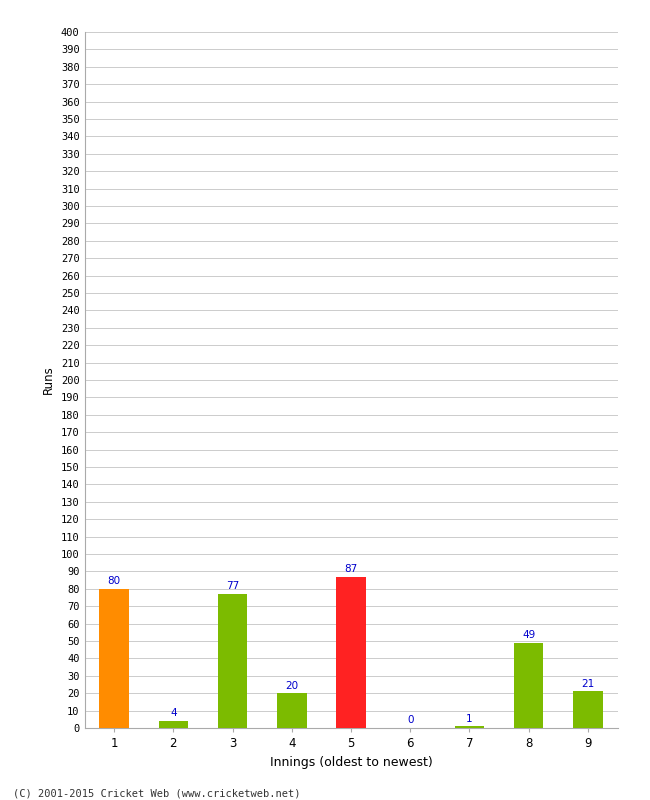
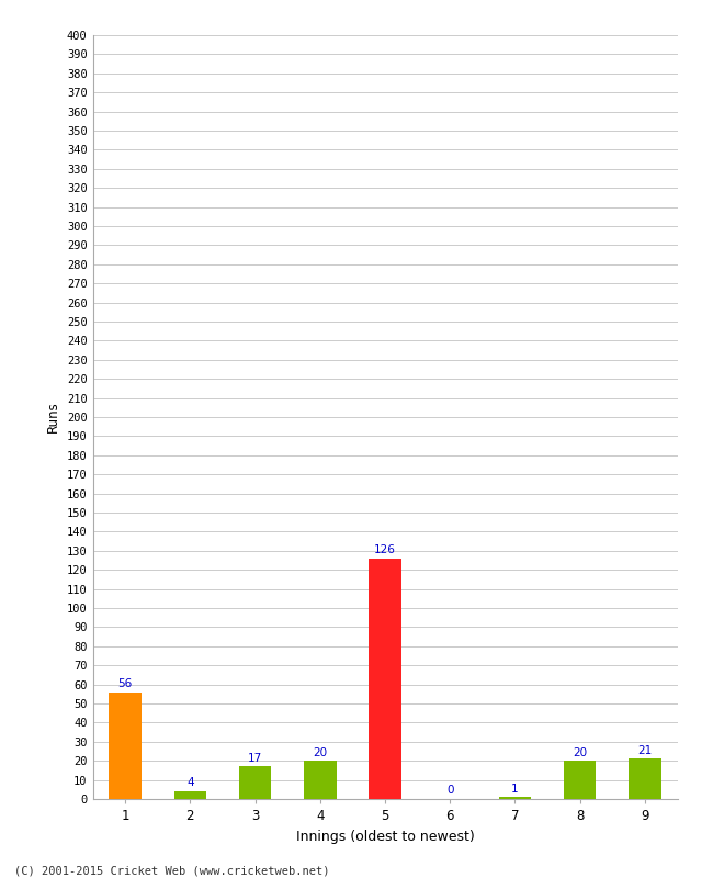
1: 80 -> 56
3: 77 -> 17
5: 87 -> 126
8: 49 -> 20
